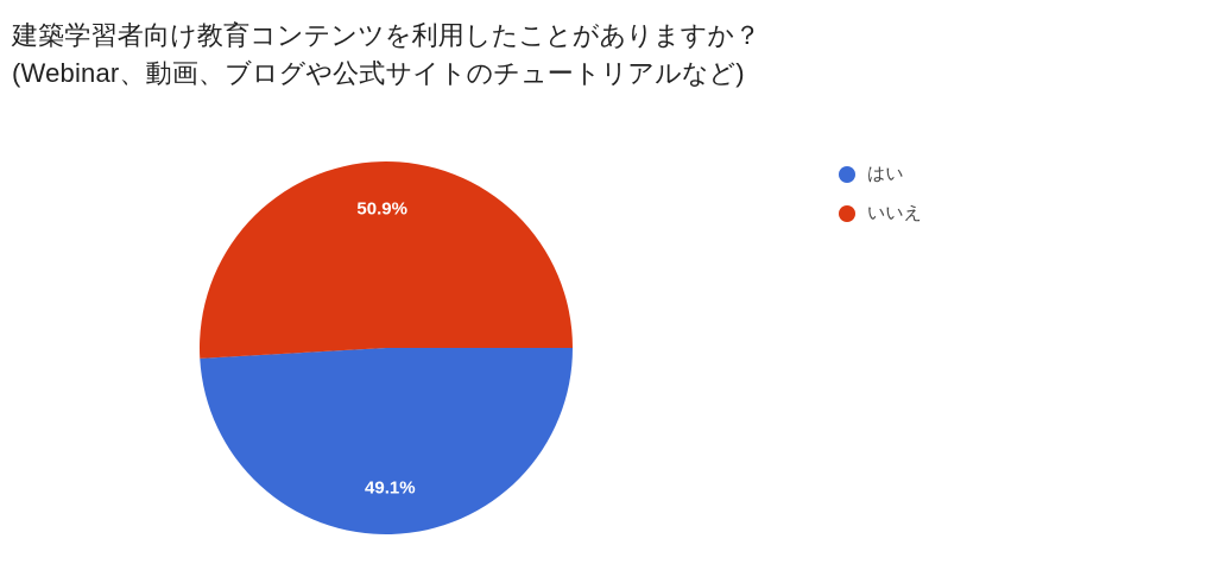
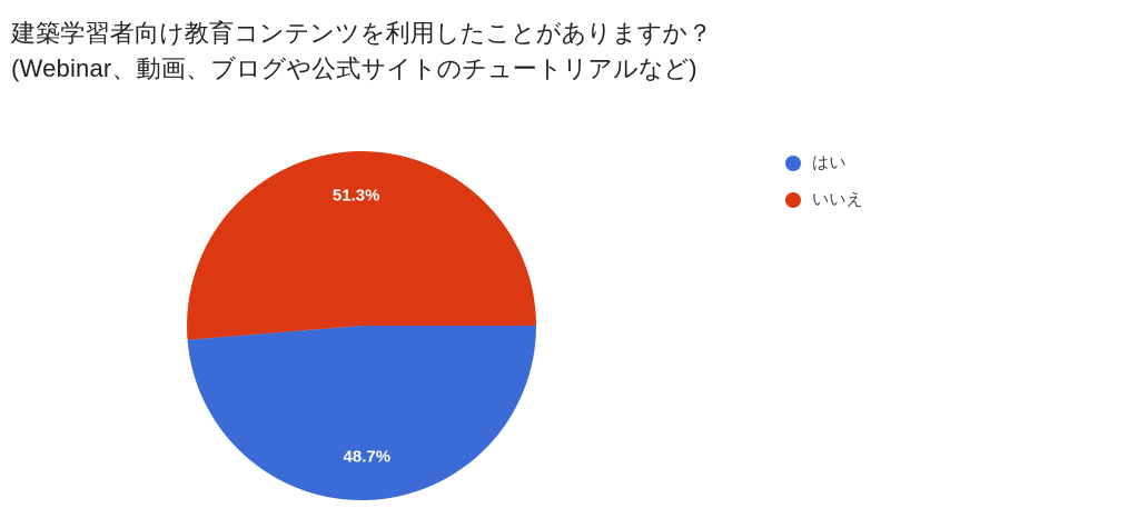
はい: 49.1% -> 48.7%
いいえ: 50.9% -> 51.3%
